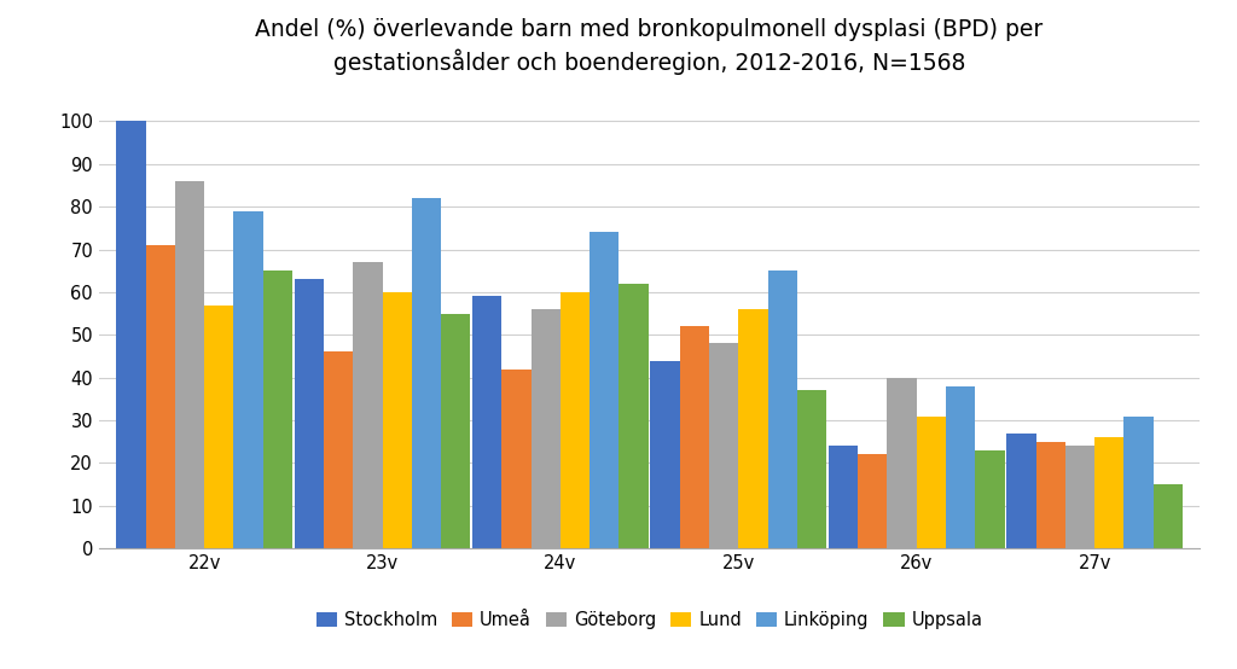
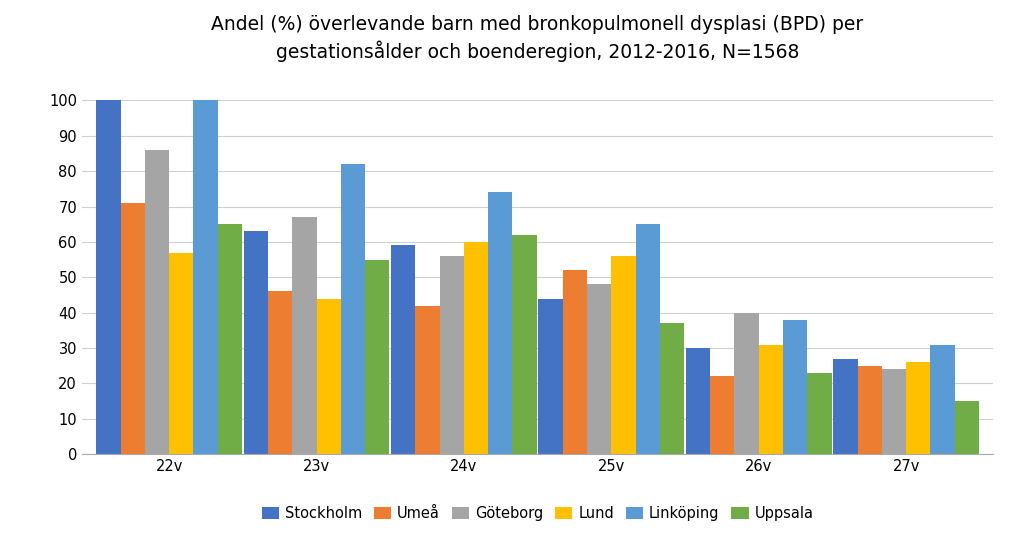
Linköping/22v: 79 -> 100
Lund/23v: 60 -> 44
Stockholm/26v: 24 -> 30
